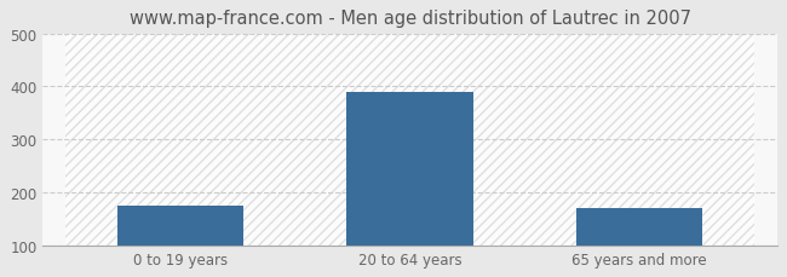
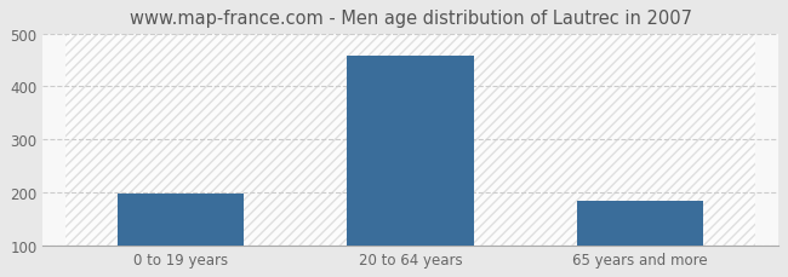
0 to 19 years: 175 -> 197
20 to 64 years: 390 -> 458
65 years and more: 170 -> 183
